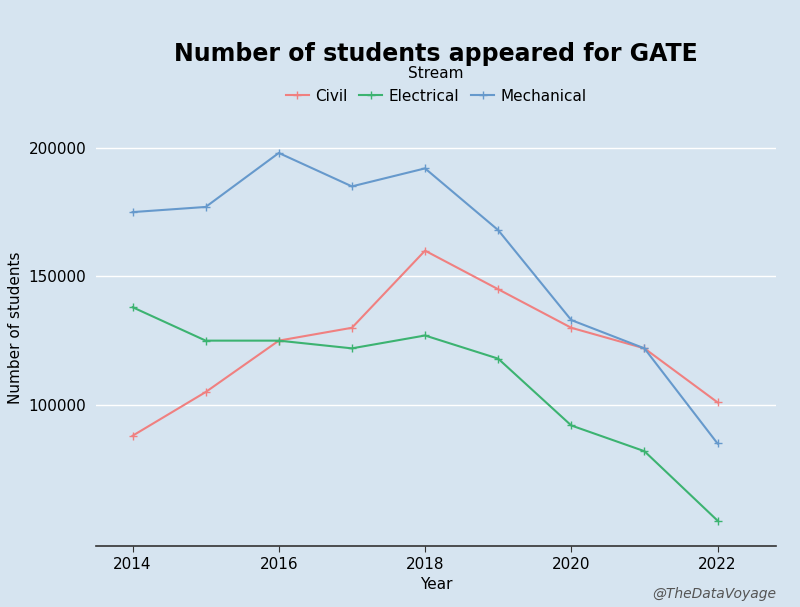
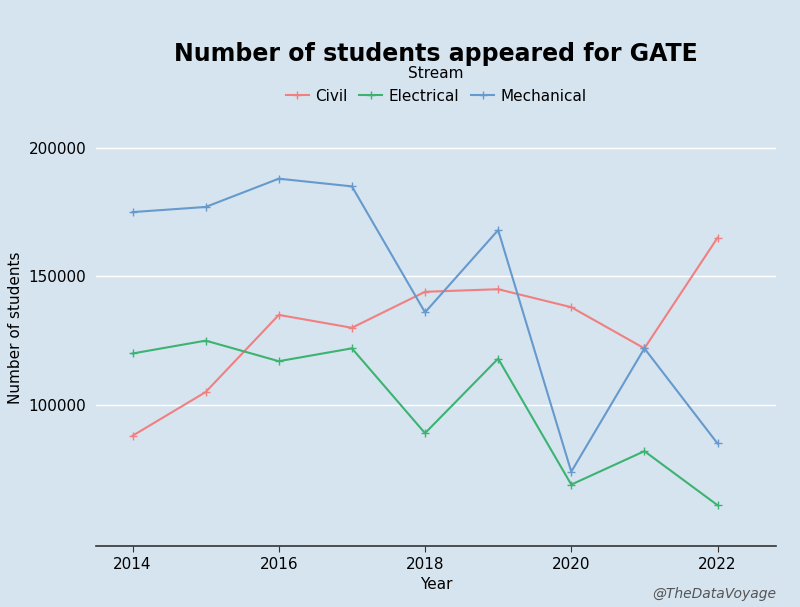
Electrical/2014: 138000 -> 120000
Civil/2016: 125000 -> 135000
Electrical/2016: 125000 -> 117000
Mechanical/2016: 198000 -> 188000
Civil/2018: 160000 -> 144000
Electrical/2018: 127000 -> 89000
Mechanical/2018: 192000 -> 136000
Civil/2020: 130000 -> 138000
Electrical/2020: 92000 -> 69000
Mechanical/2020: 133000 -> 74000
Civil/2022: 101000 -> 165000
Electrical/2022: 55000 -> 61000
